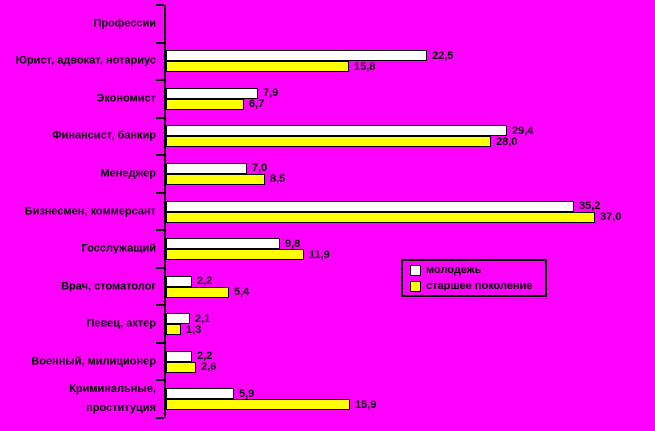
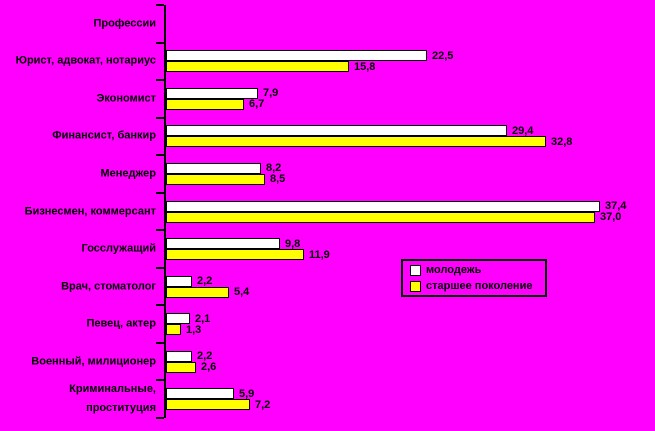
старшее поколение/Финансист, банкир: 28,0 -> 32,8
молодежь/Менеджер: 7,0 -> 8,2
молодежь/Бизнесмен, коммерсант: 35,2 -> 37,4
старшее поколение/Криминальные, проституция: 15,9 -> 7,2
